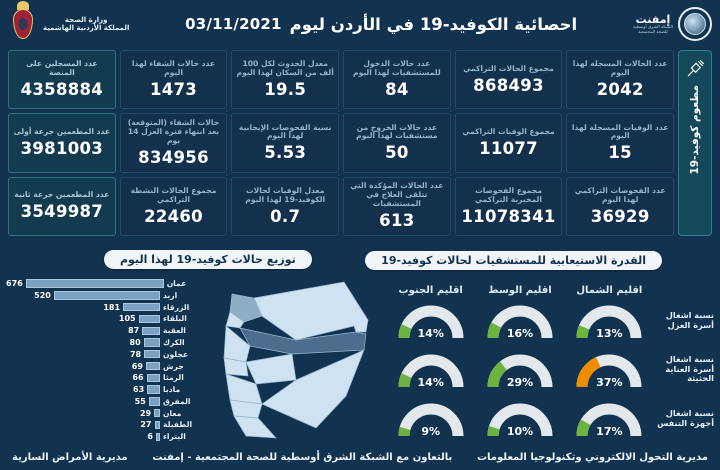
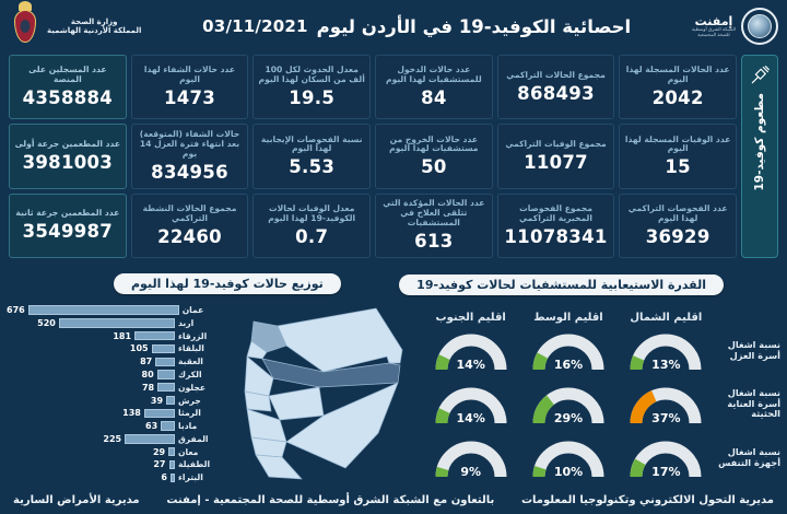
جرش: 69 -> 39
الرمثا: 66 -> 138
المفرق: 55 -> 225
